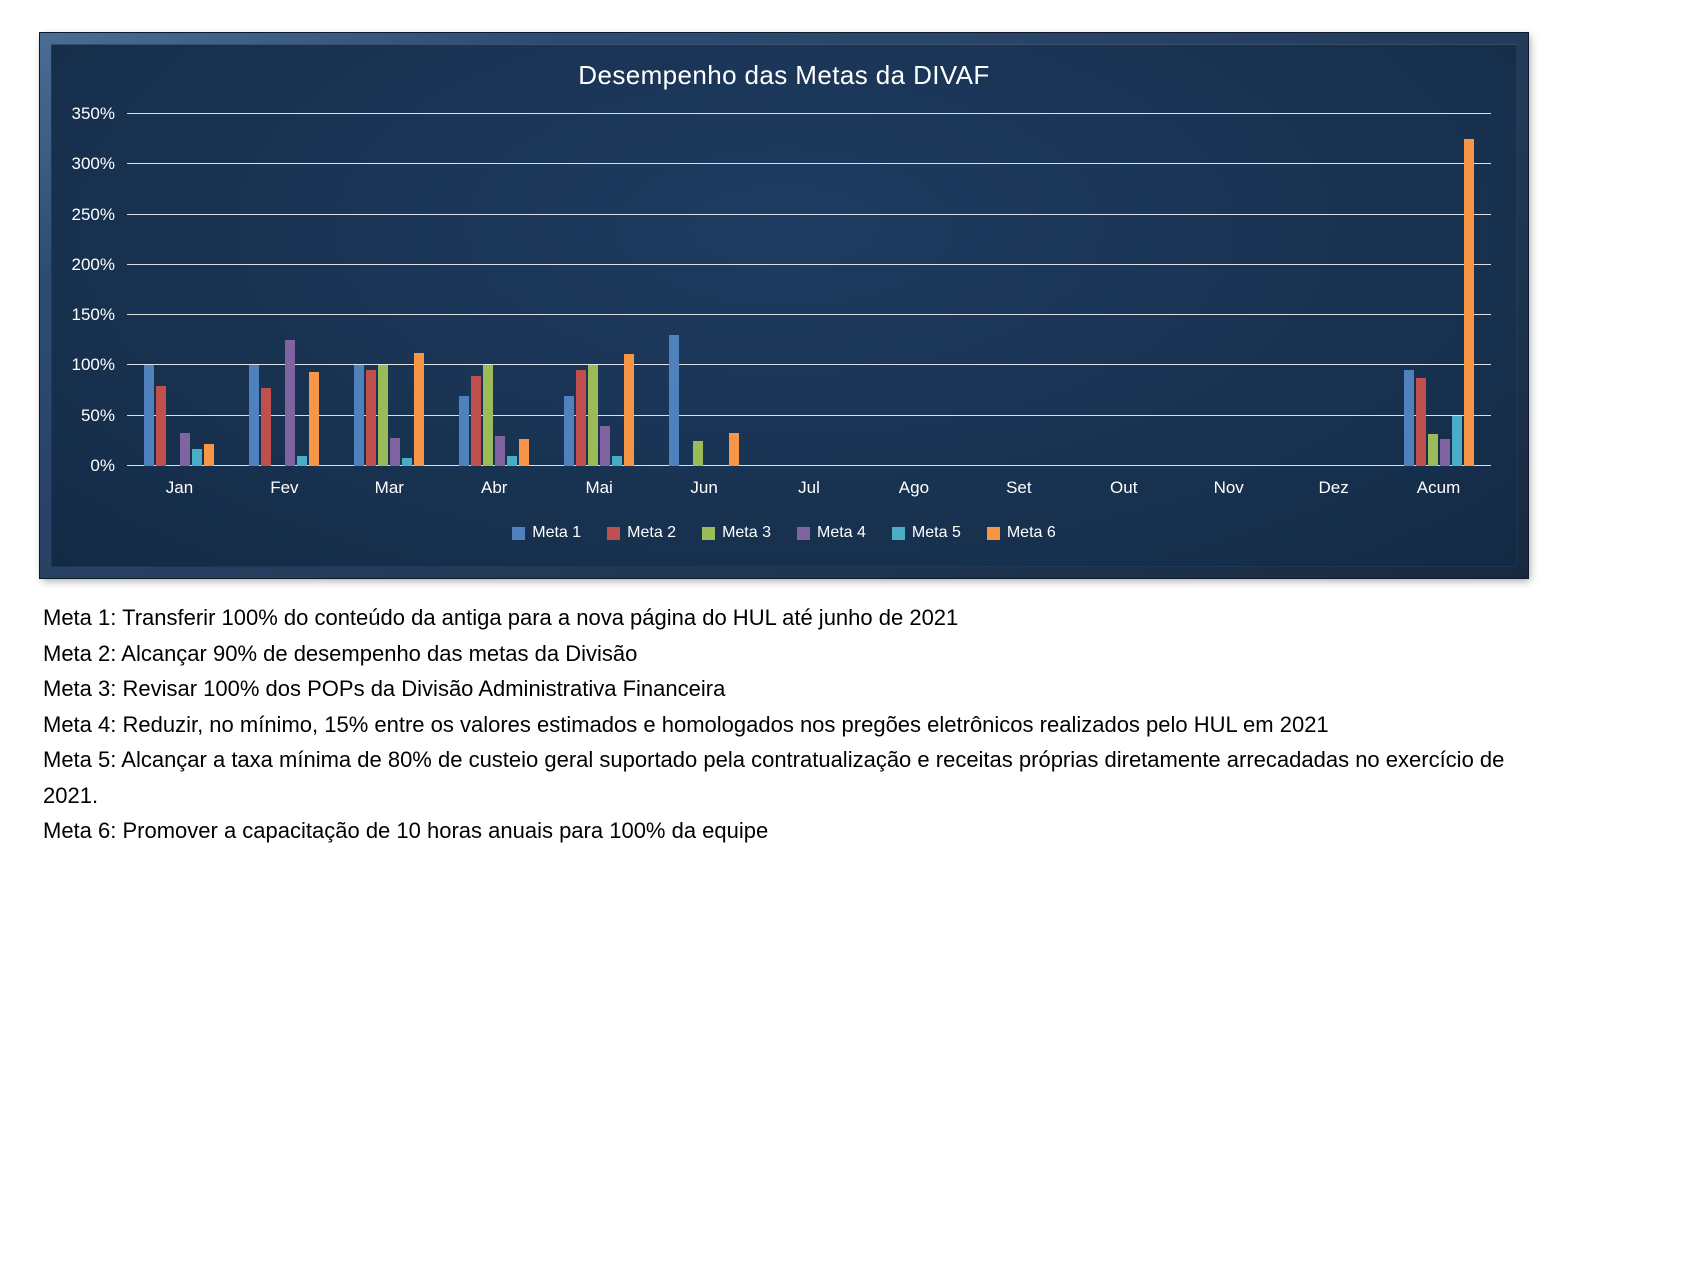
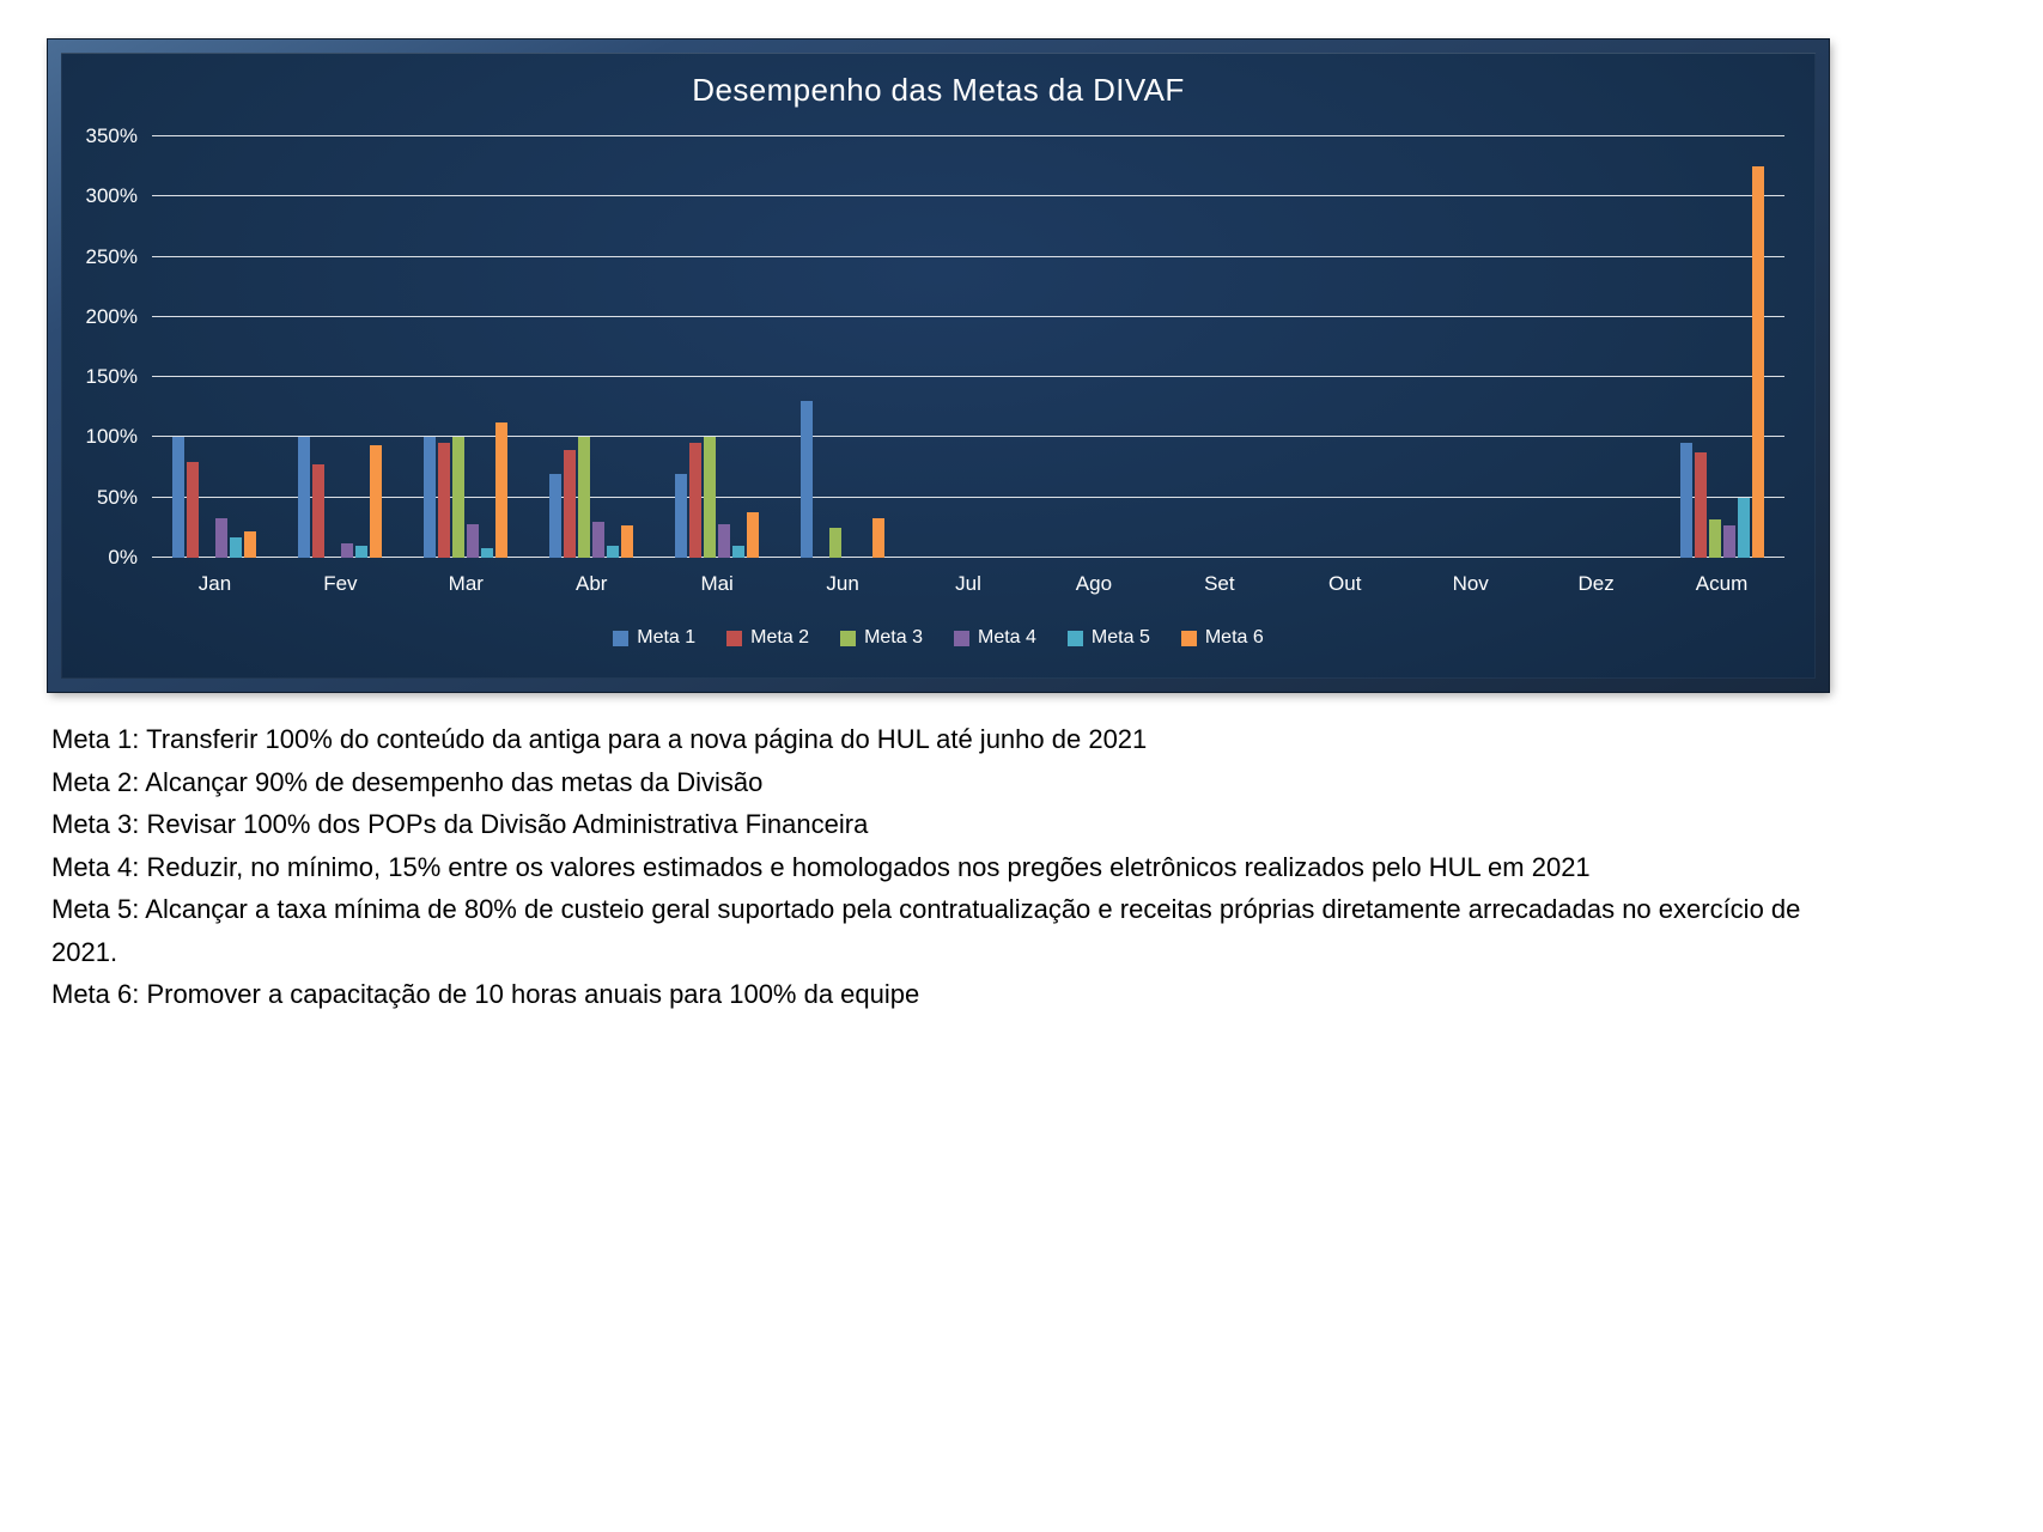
Meta 4/Fev: 125% -> 12%
Meta 4/Mai: 40% -> 28%
Meta 6/Mai: 111% -> 38%
